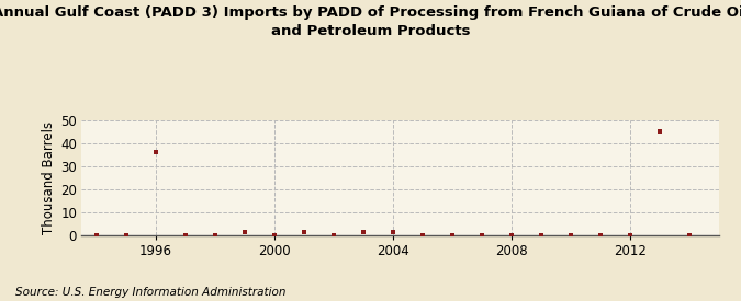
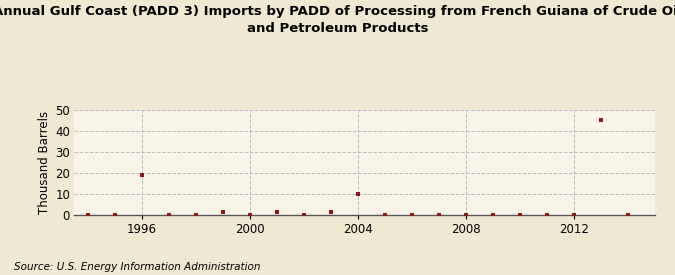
1996: 36 -> 19
2004: 1 -> 10
